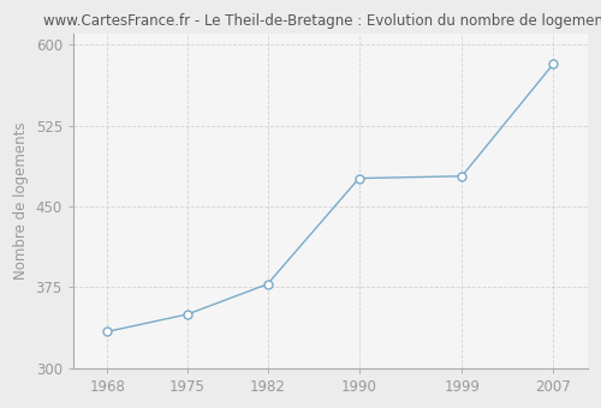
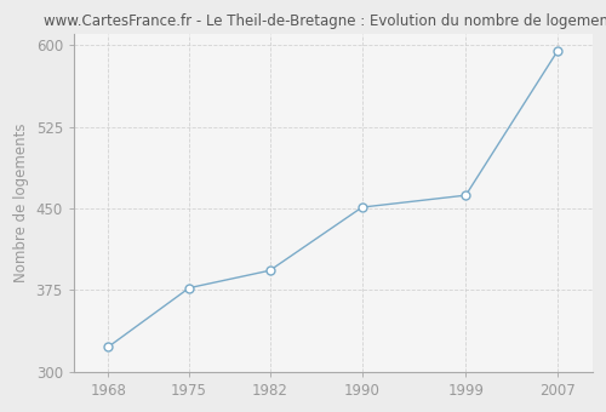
1968: 334 -> 323
1975: 350 -> 377
1982: 378 -> 393
1990: 476 -> 451
1999: 478 -> 462
2007: 582 -> 595
